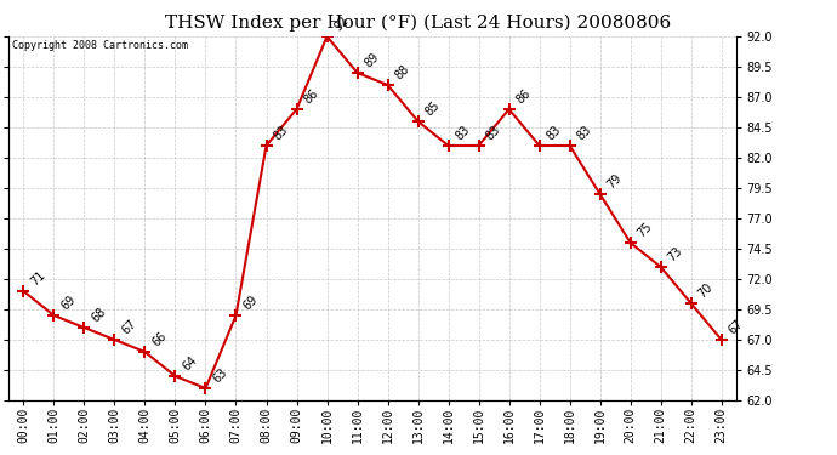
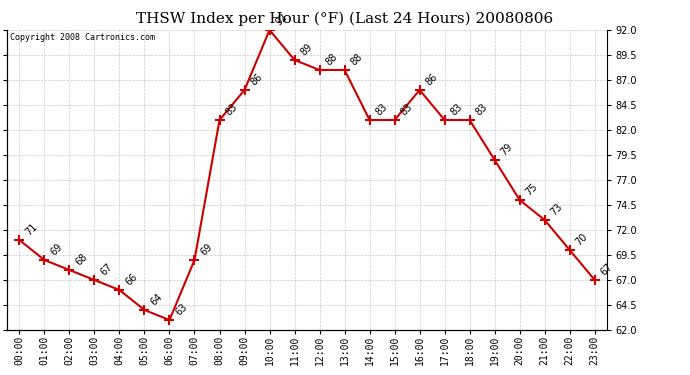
13:00: 85 -> 88
